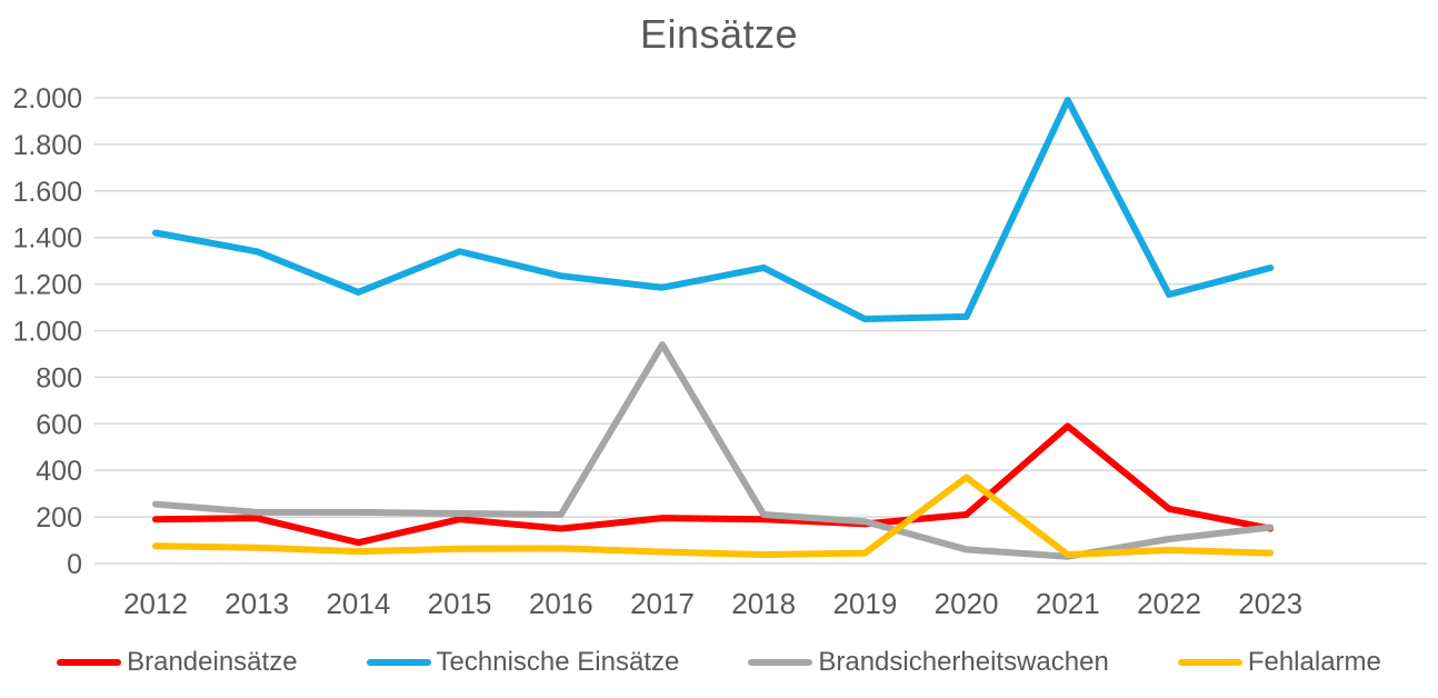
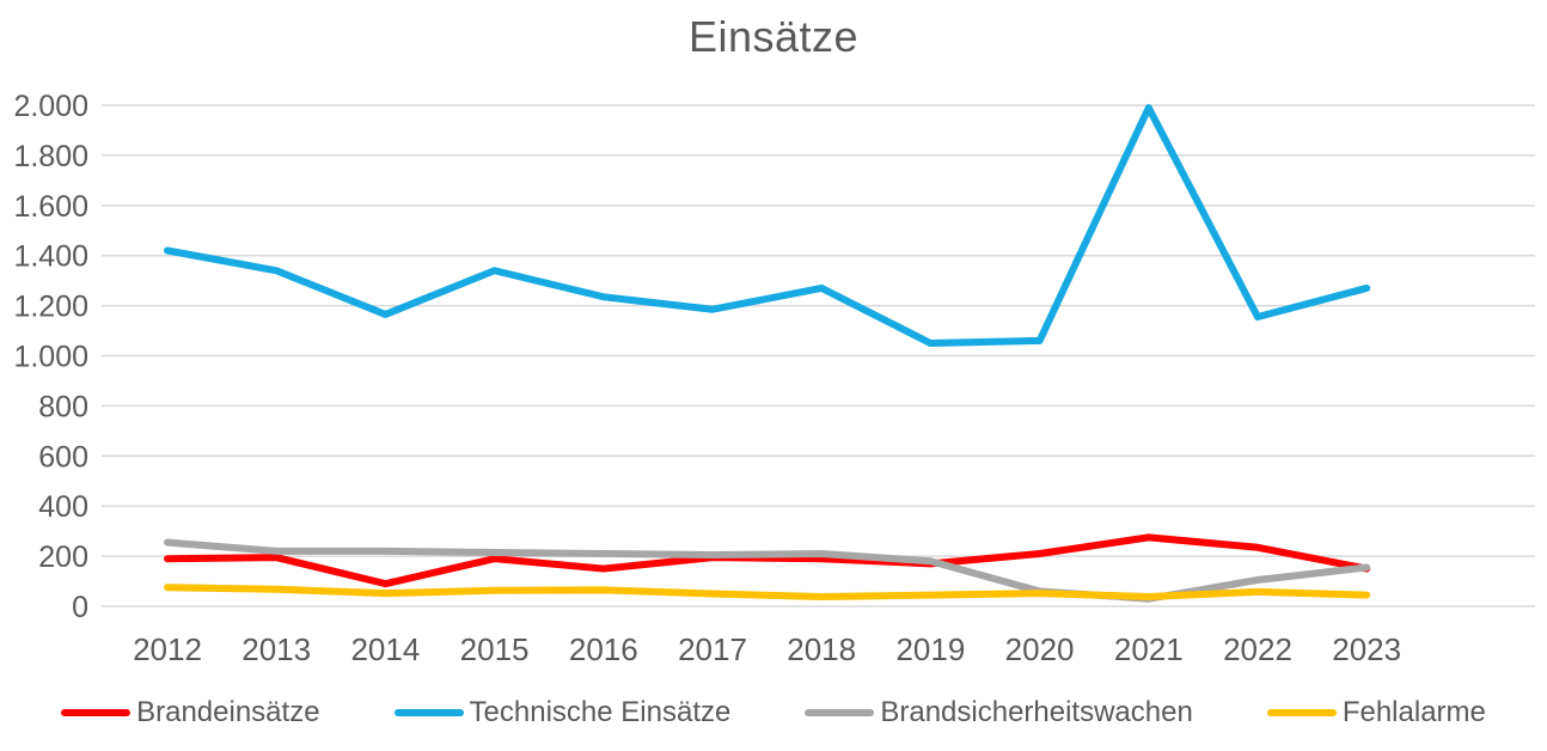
Brandsicherheitswachen/2017: 940 -> 200
Fehlalarme/2020: 370 -> 50
Brandeinsätze/2021: 590 -> 280
